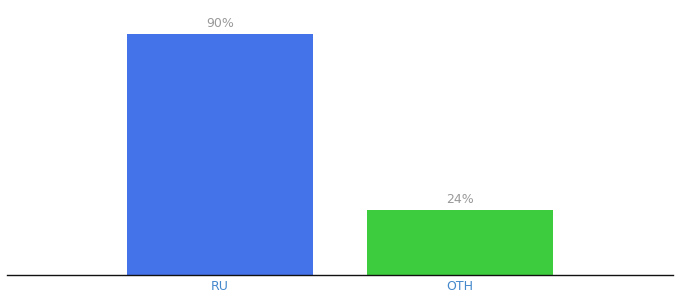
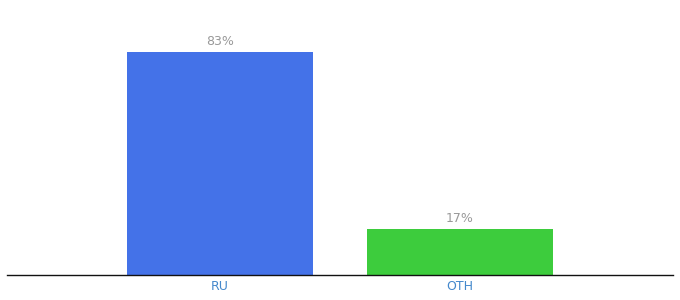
RU: 90% -> 83%
OTH: 24% -> 17%
